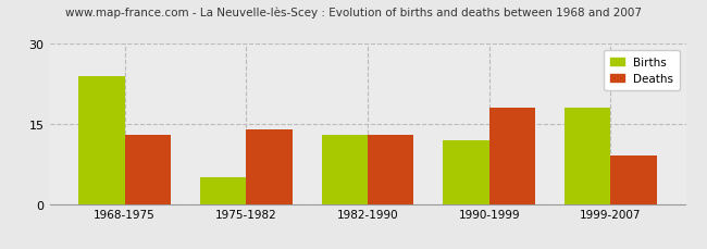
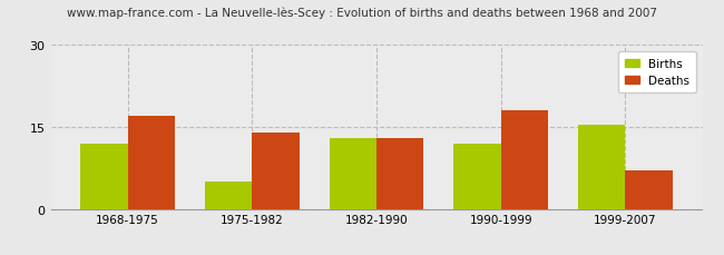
Births/1968-1975: 24.0 -> 12.0
Deaths/1968-1975: 13 -> 17
Births/1999-2007: 18.0 -> 15.5
Deaths/1999-2007: 9 -> 7
